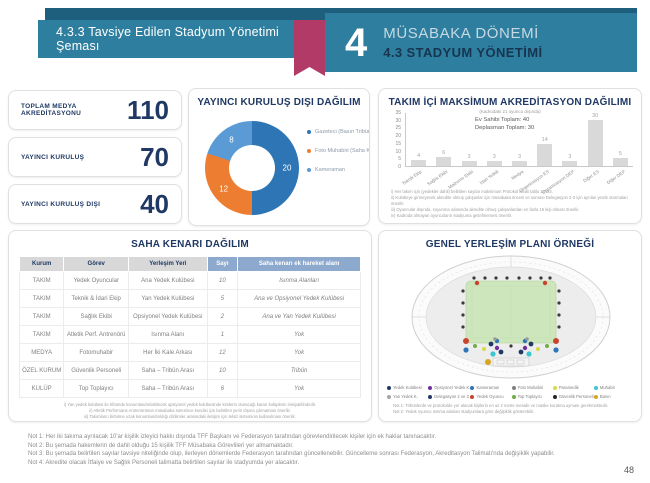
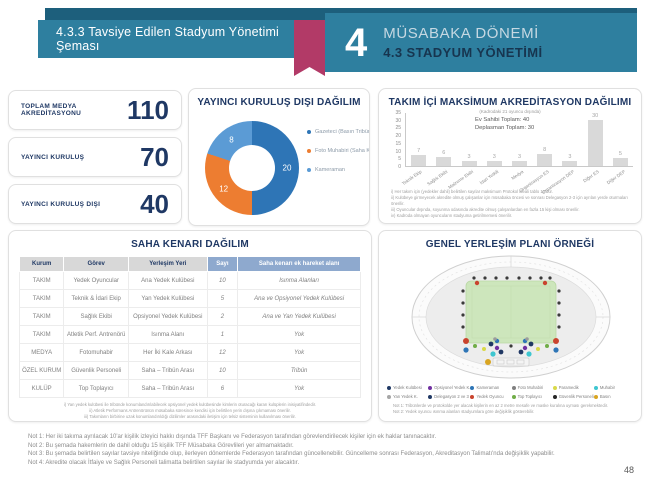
TAKIM İÇİ MAKSİMUM AKREDİTASYON DAĞILIMI/Teknik Ekip: 4 -> 7
TAKIM İÇİ MAKSİMUM AKREDİTASYON DAĞILIMI/Organizasyon ES: 14 -> 8
